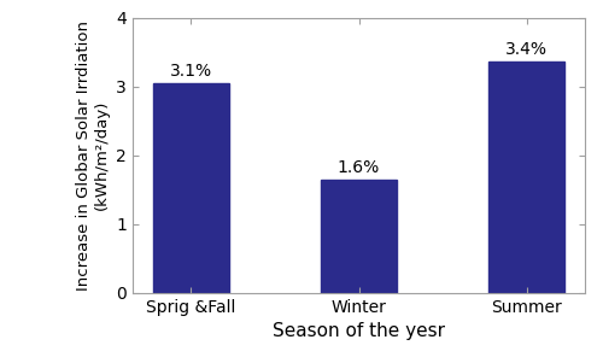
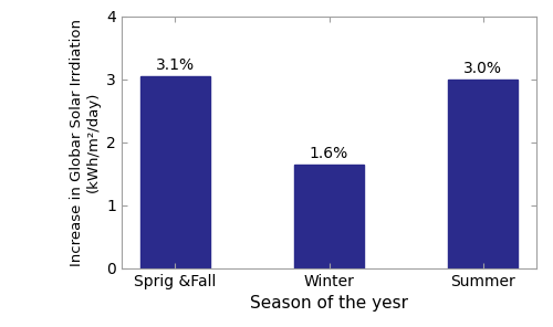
Summer: 3.4% -> 3.0%
